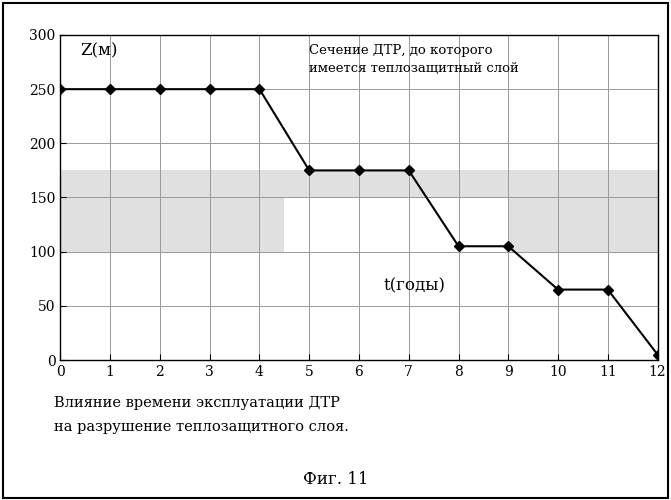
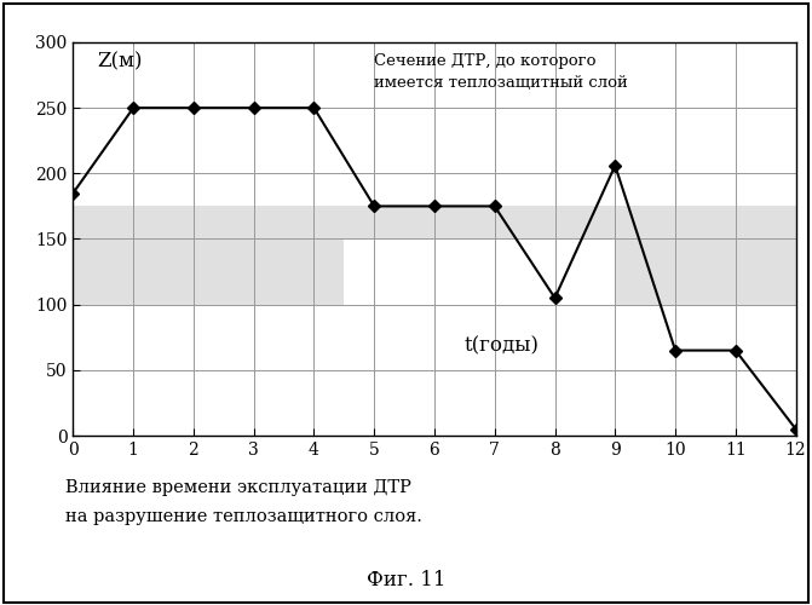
0: 250 -> 185
9: 105 -> 206
